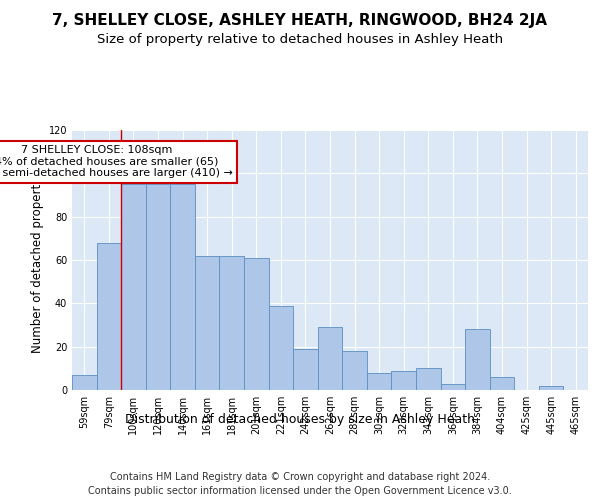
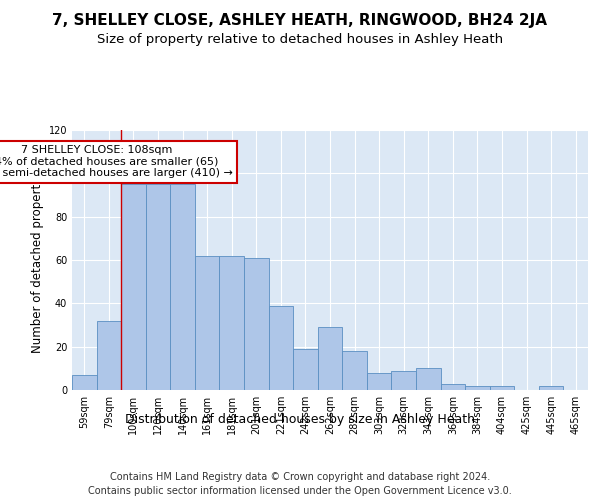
79sqm: 68 -> 32
384sqm: 28 -> 2
404sqm: 6 -> 2
